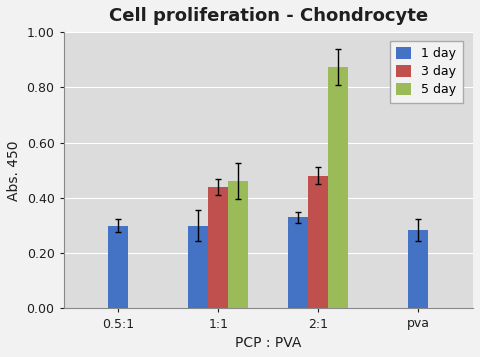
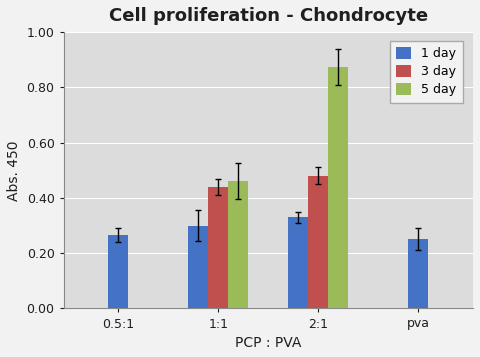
1 day/0.5:1: 0.300 -> 0.265
1 day/pva: 0.285 -> 0.252
